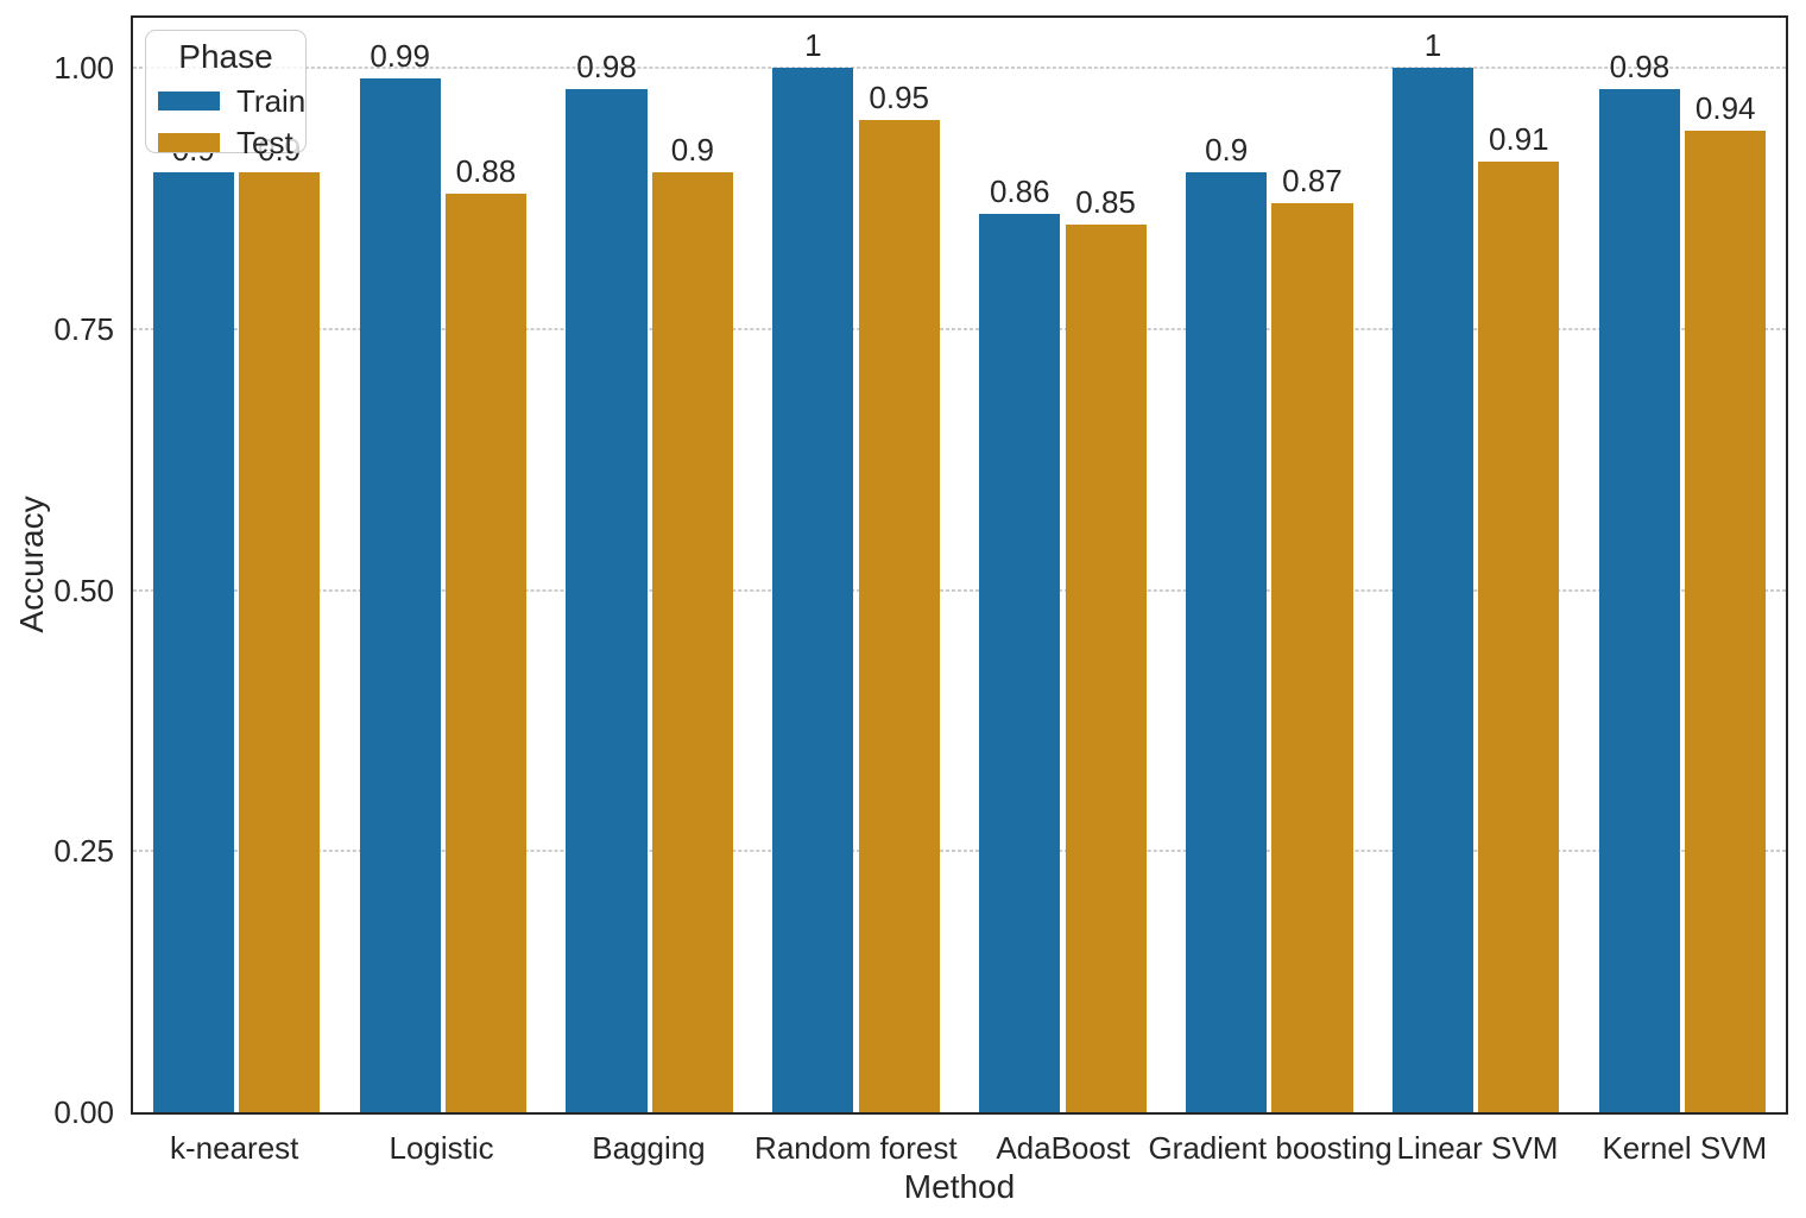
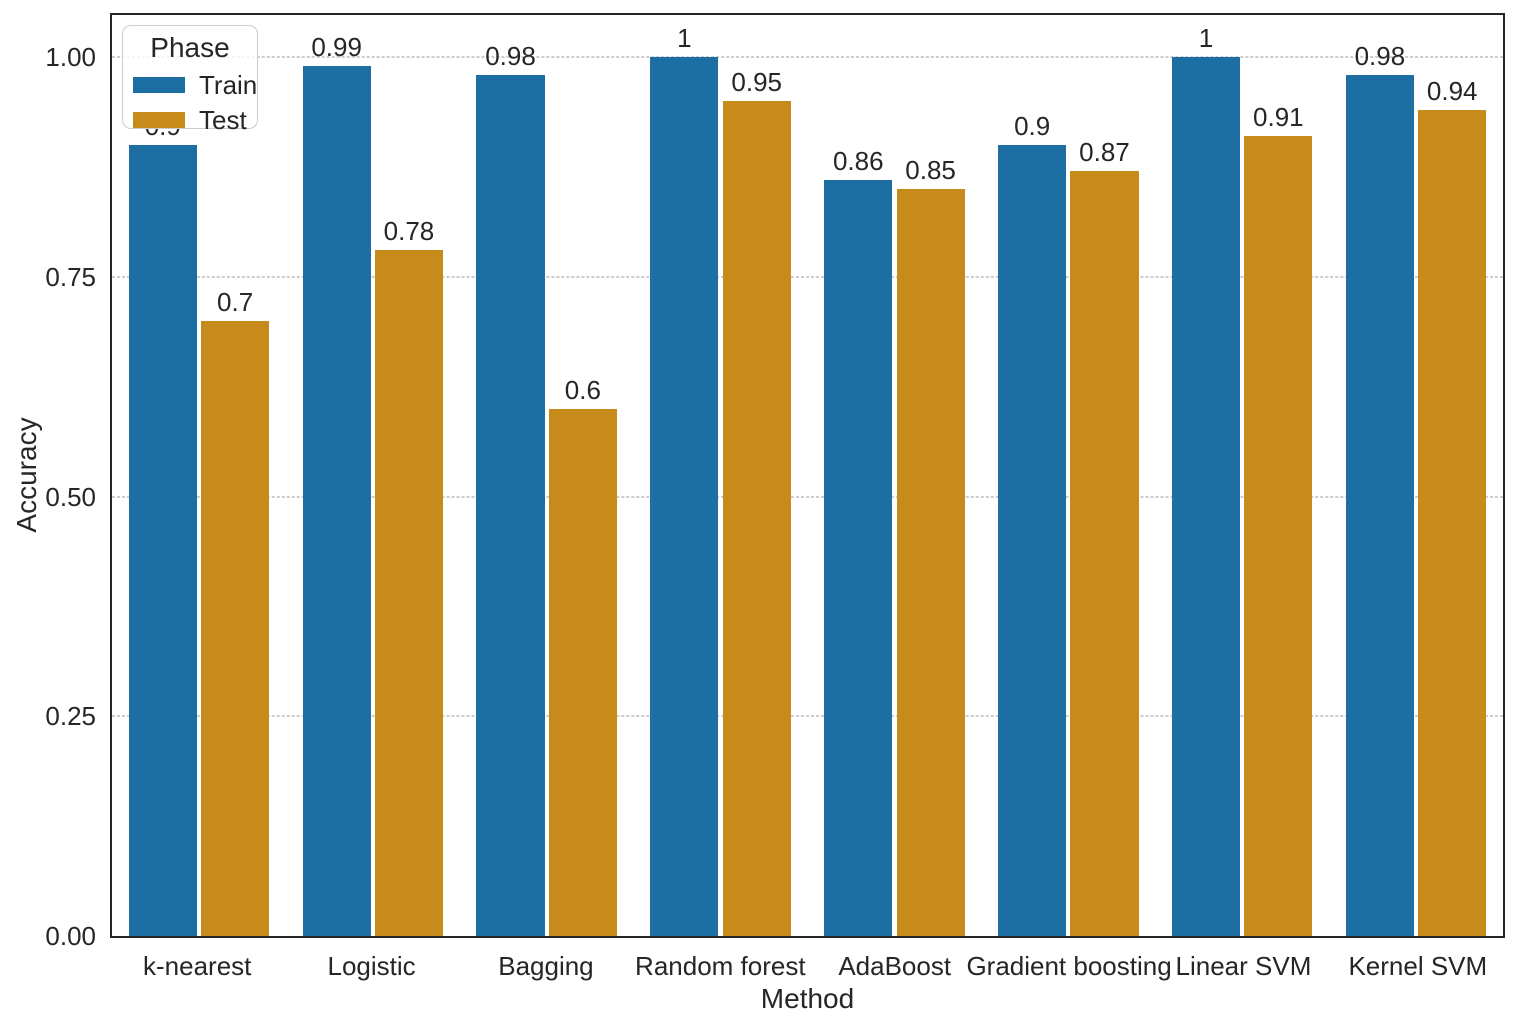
Test/k-nearest: 0.9 -> 0.7
Test/Logistic: 0.88 -> 0.78
Test/Bagging: 0.9 -> 0.6
